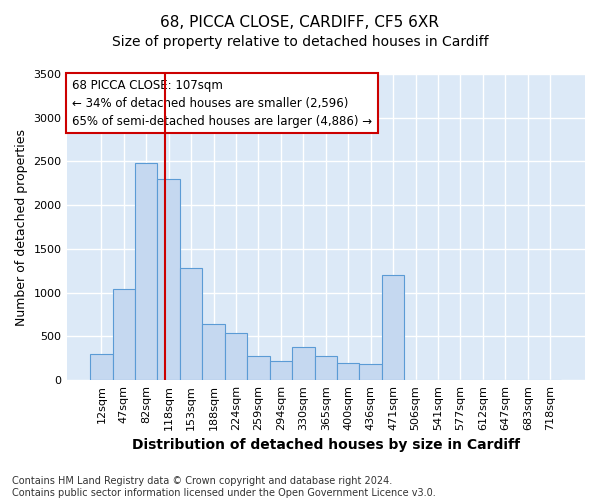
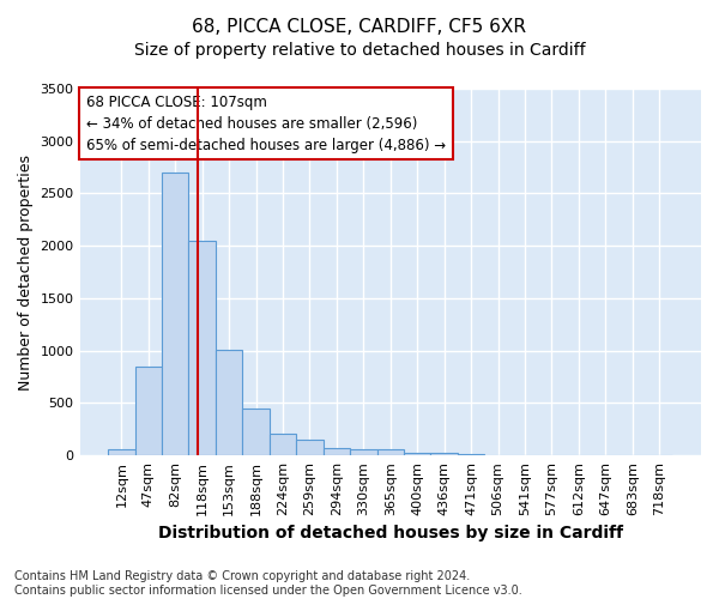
12sqm: 300 -> 60
47sqm: 1040 -> 850
82sqm: 2480 -> 2700
118sqm: 2300 -> 2050
153sqm: 1280 -> 1010
188sqm: 640 -> 450
224sqm: 540 -> 210
259sqm: 280 -> 140
294sqm: 220 -> 70
330sqm: 380 -> 60
365sqm: 280 -> 60
400sqm: 200 -> 30
436sqm: 180 -> 20
471sqm: 1200 -> 20
